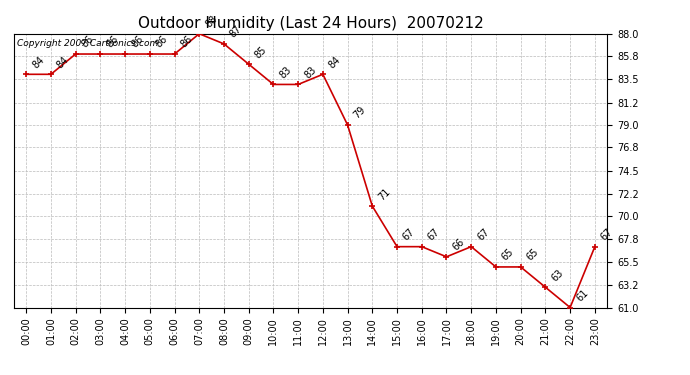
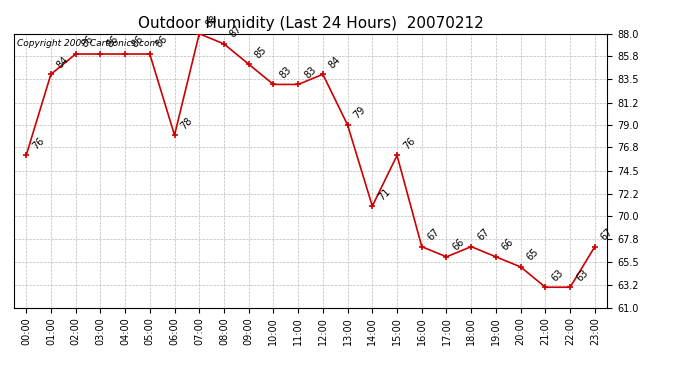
00:00: 84 -> 76
06:00: 86 -> 78
15:00: 67 -> 76
19:00: 65 -> 66
22:00: 61 -> 63
